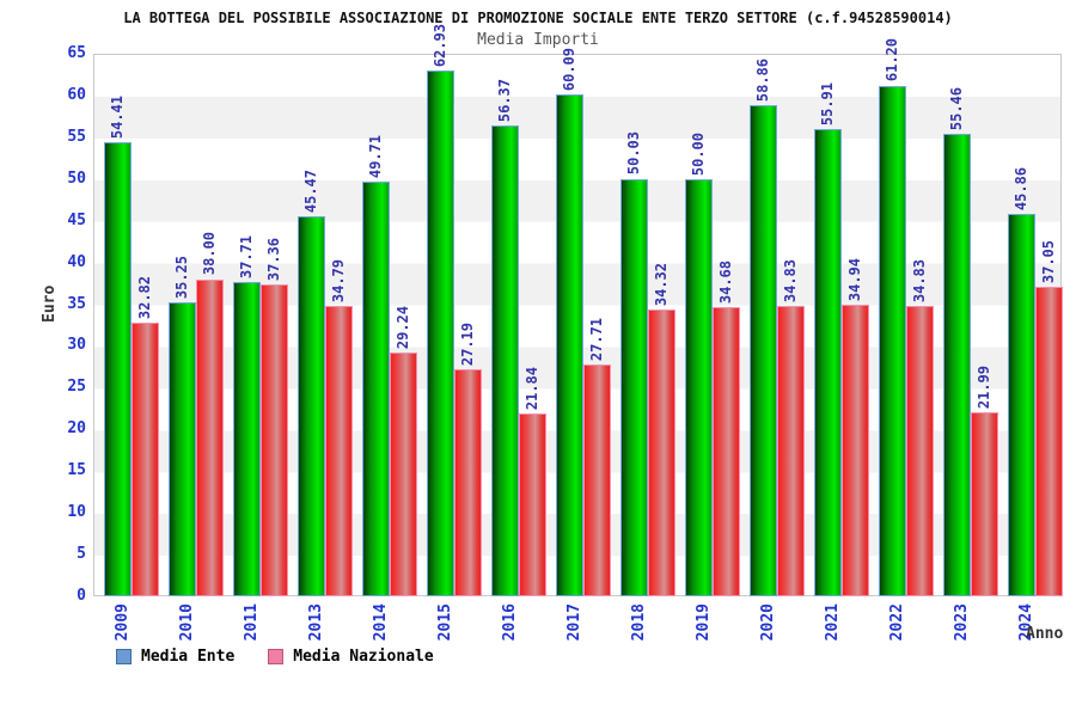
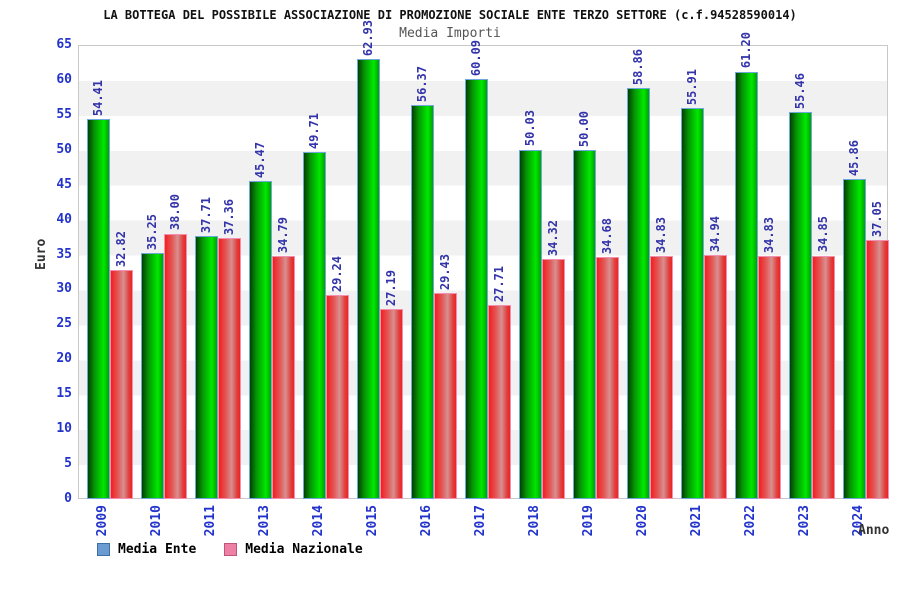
Media Nazionale/2016: 21.84 -> 29.43
Media Nazionale/2023: 21.99 -> 34.85
